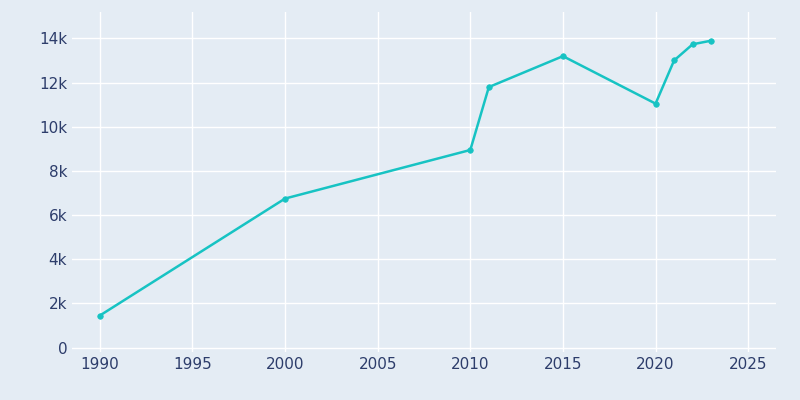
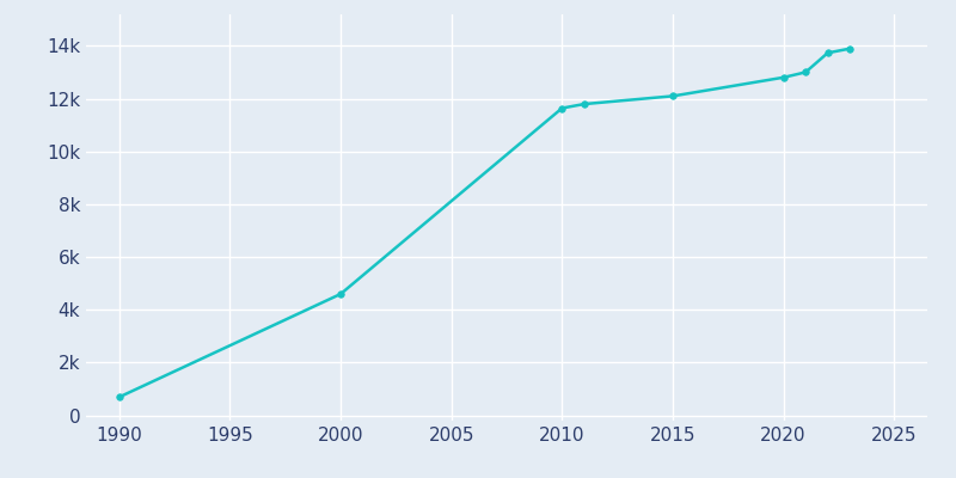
1990: 1.45k -> 0.69k
2000: 6.75k -> 4.60k
2010: 8.95k -> 11.64k
2015: 13.20k -> 12.10k
2020: 11.05k -> 12.81k
